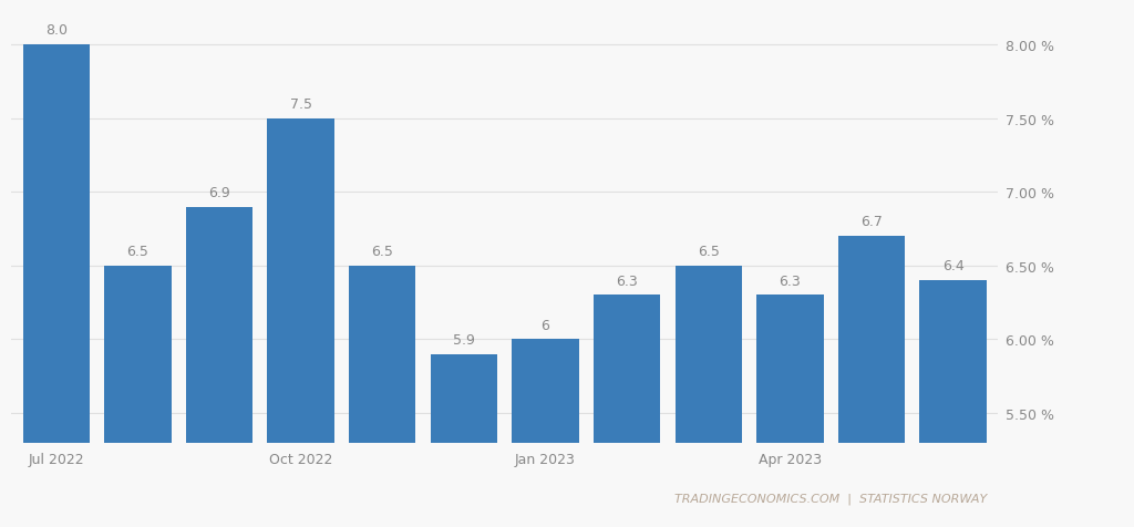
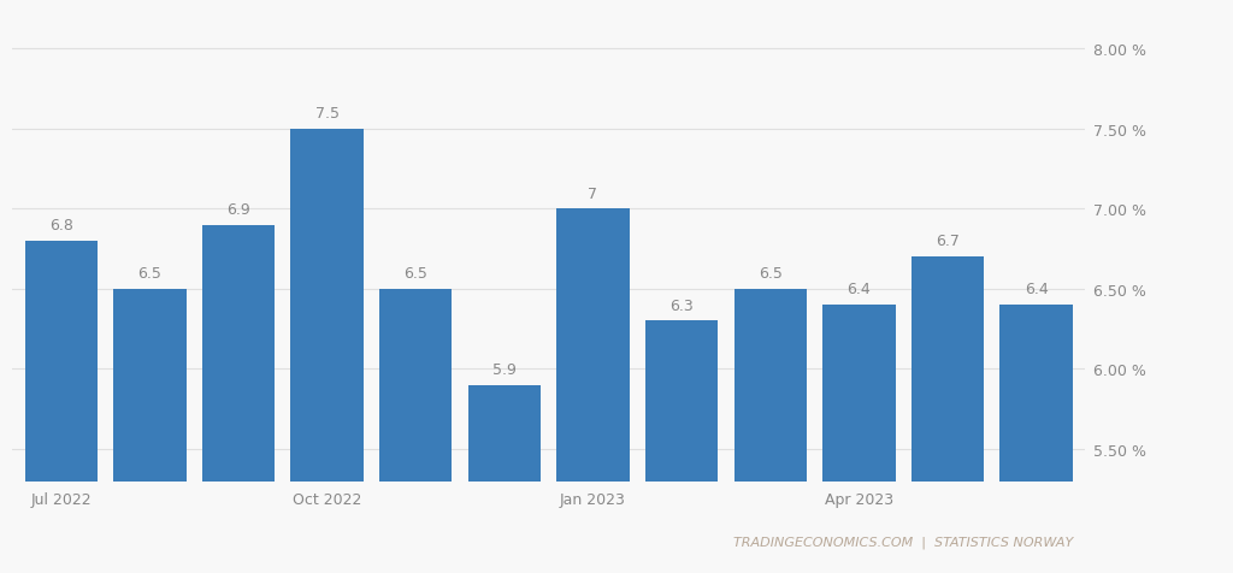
Jul 2022: 8.0 -> 6.8
Jan 2023: 6 -> 7
Apr 2023: 6.3 -> 6.4
